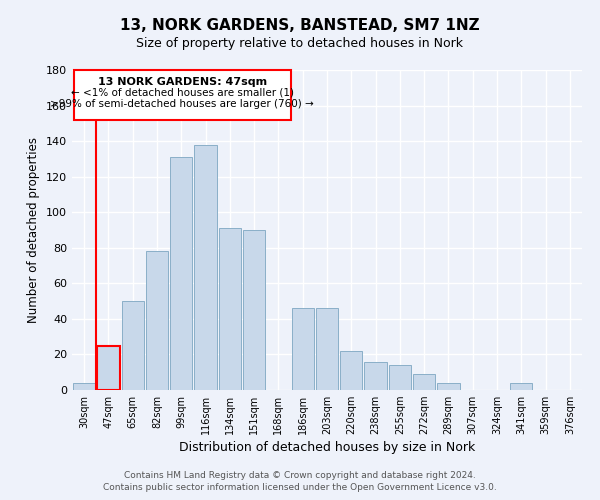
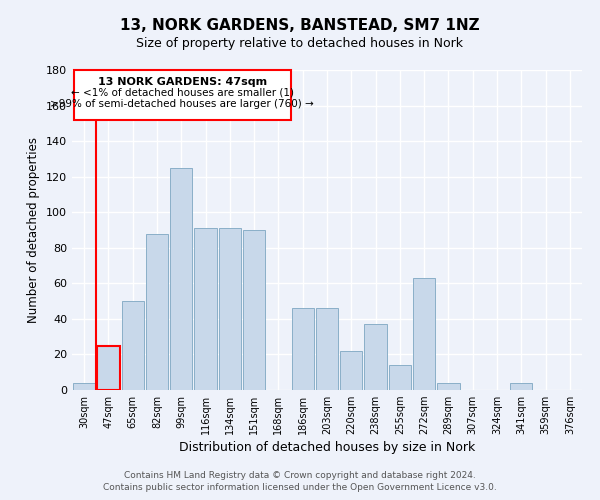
82sqm: 78 -> 88
99sqm: 131 -> 125
116sqm: 138 -> 91
238sqm: 16 -> 37
272sqm: 9 -> 63
